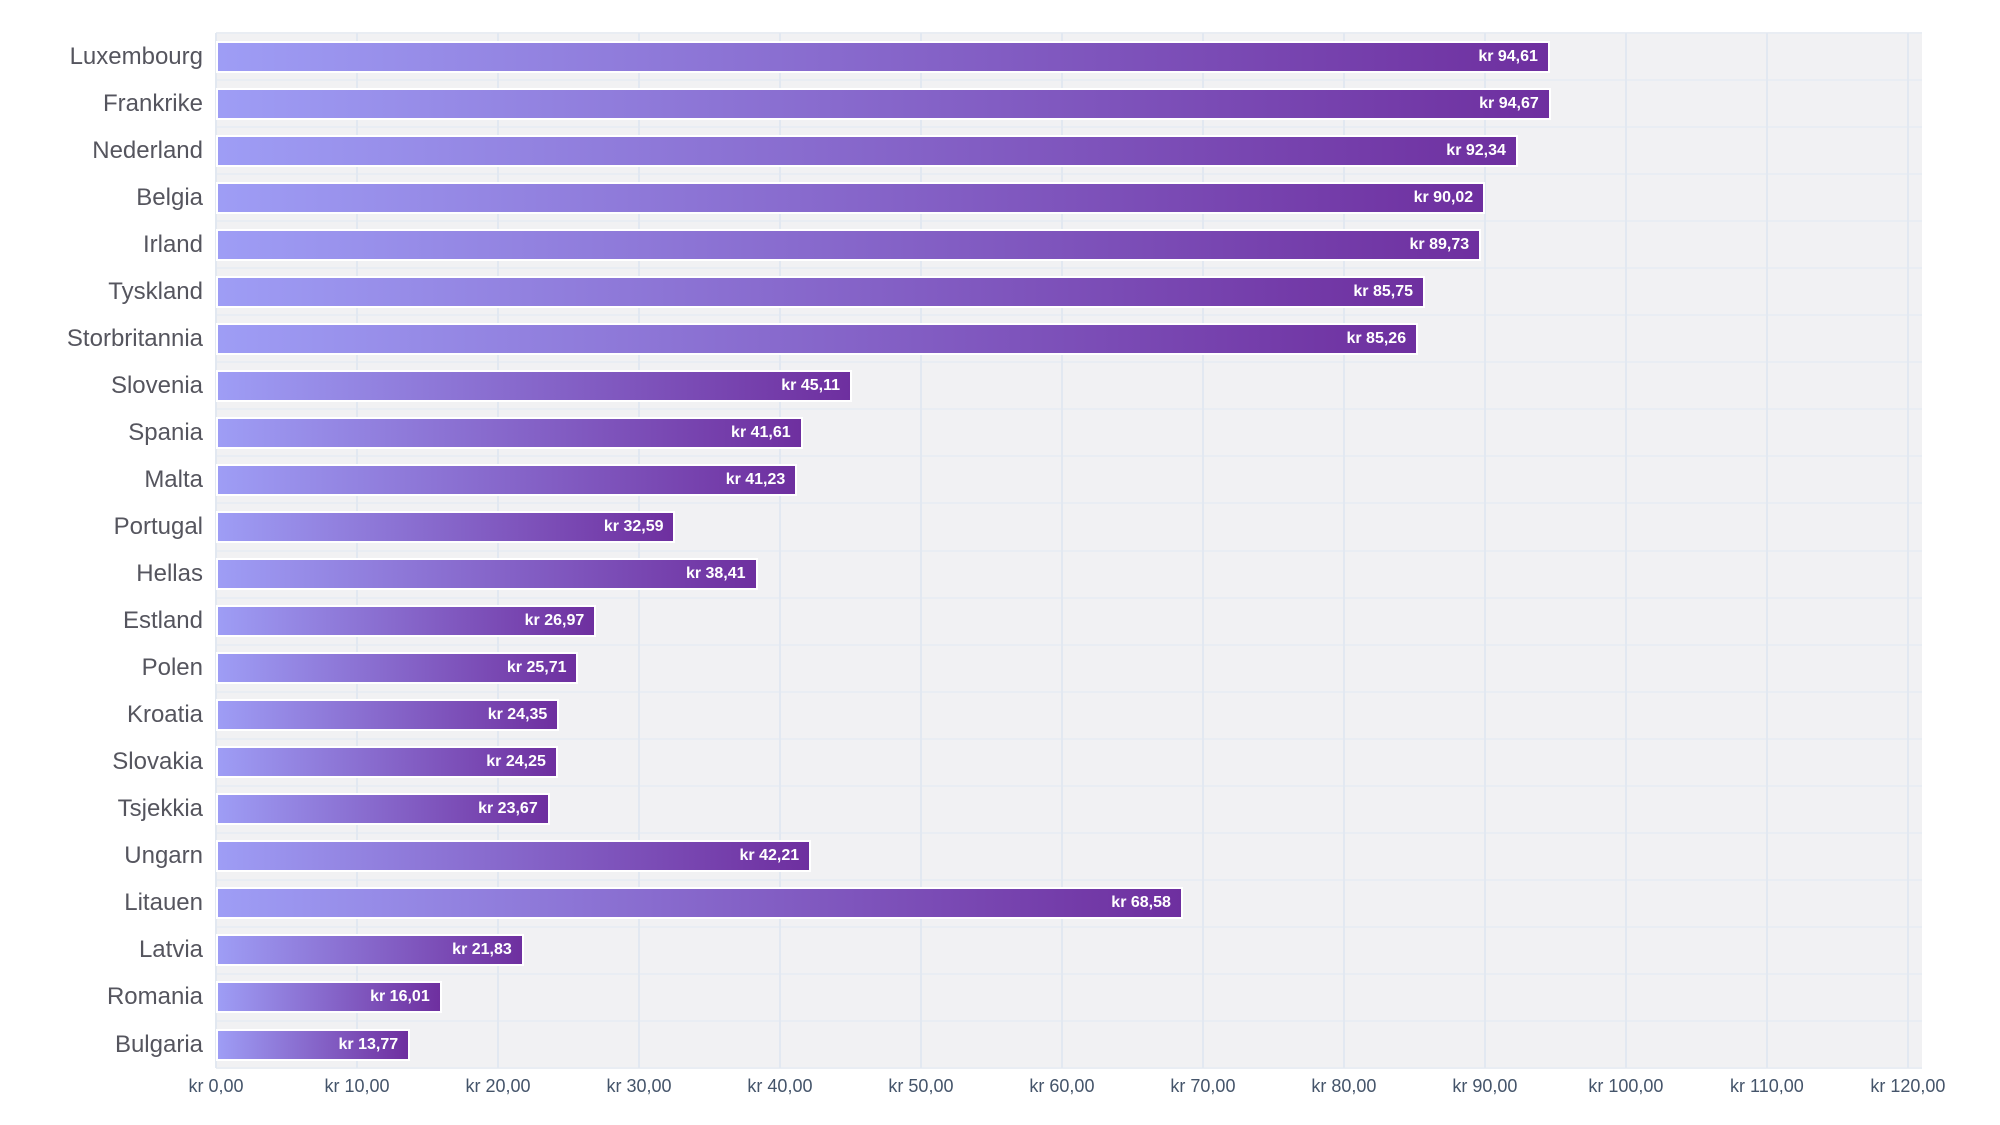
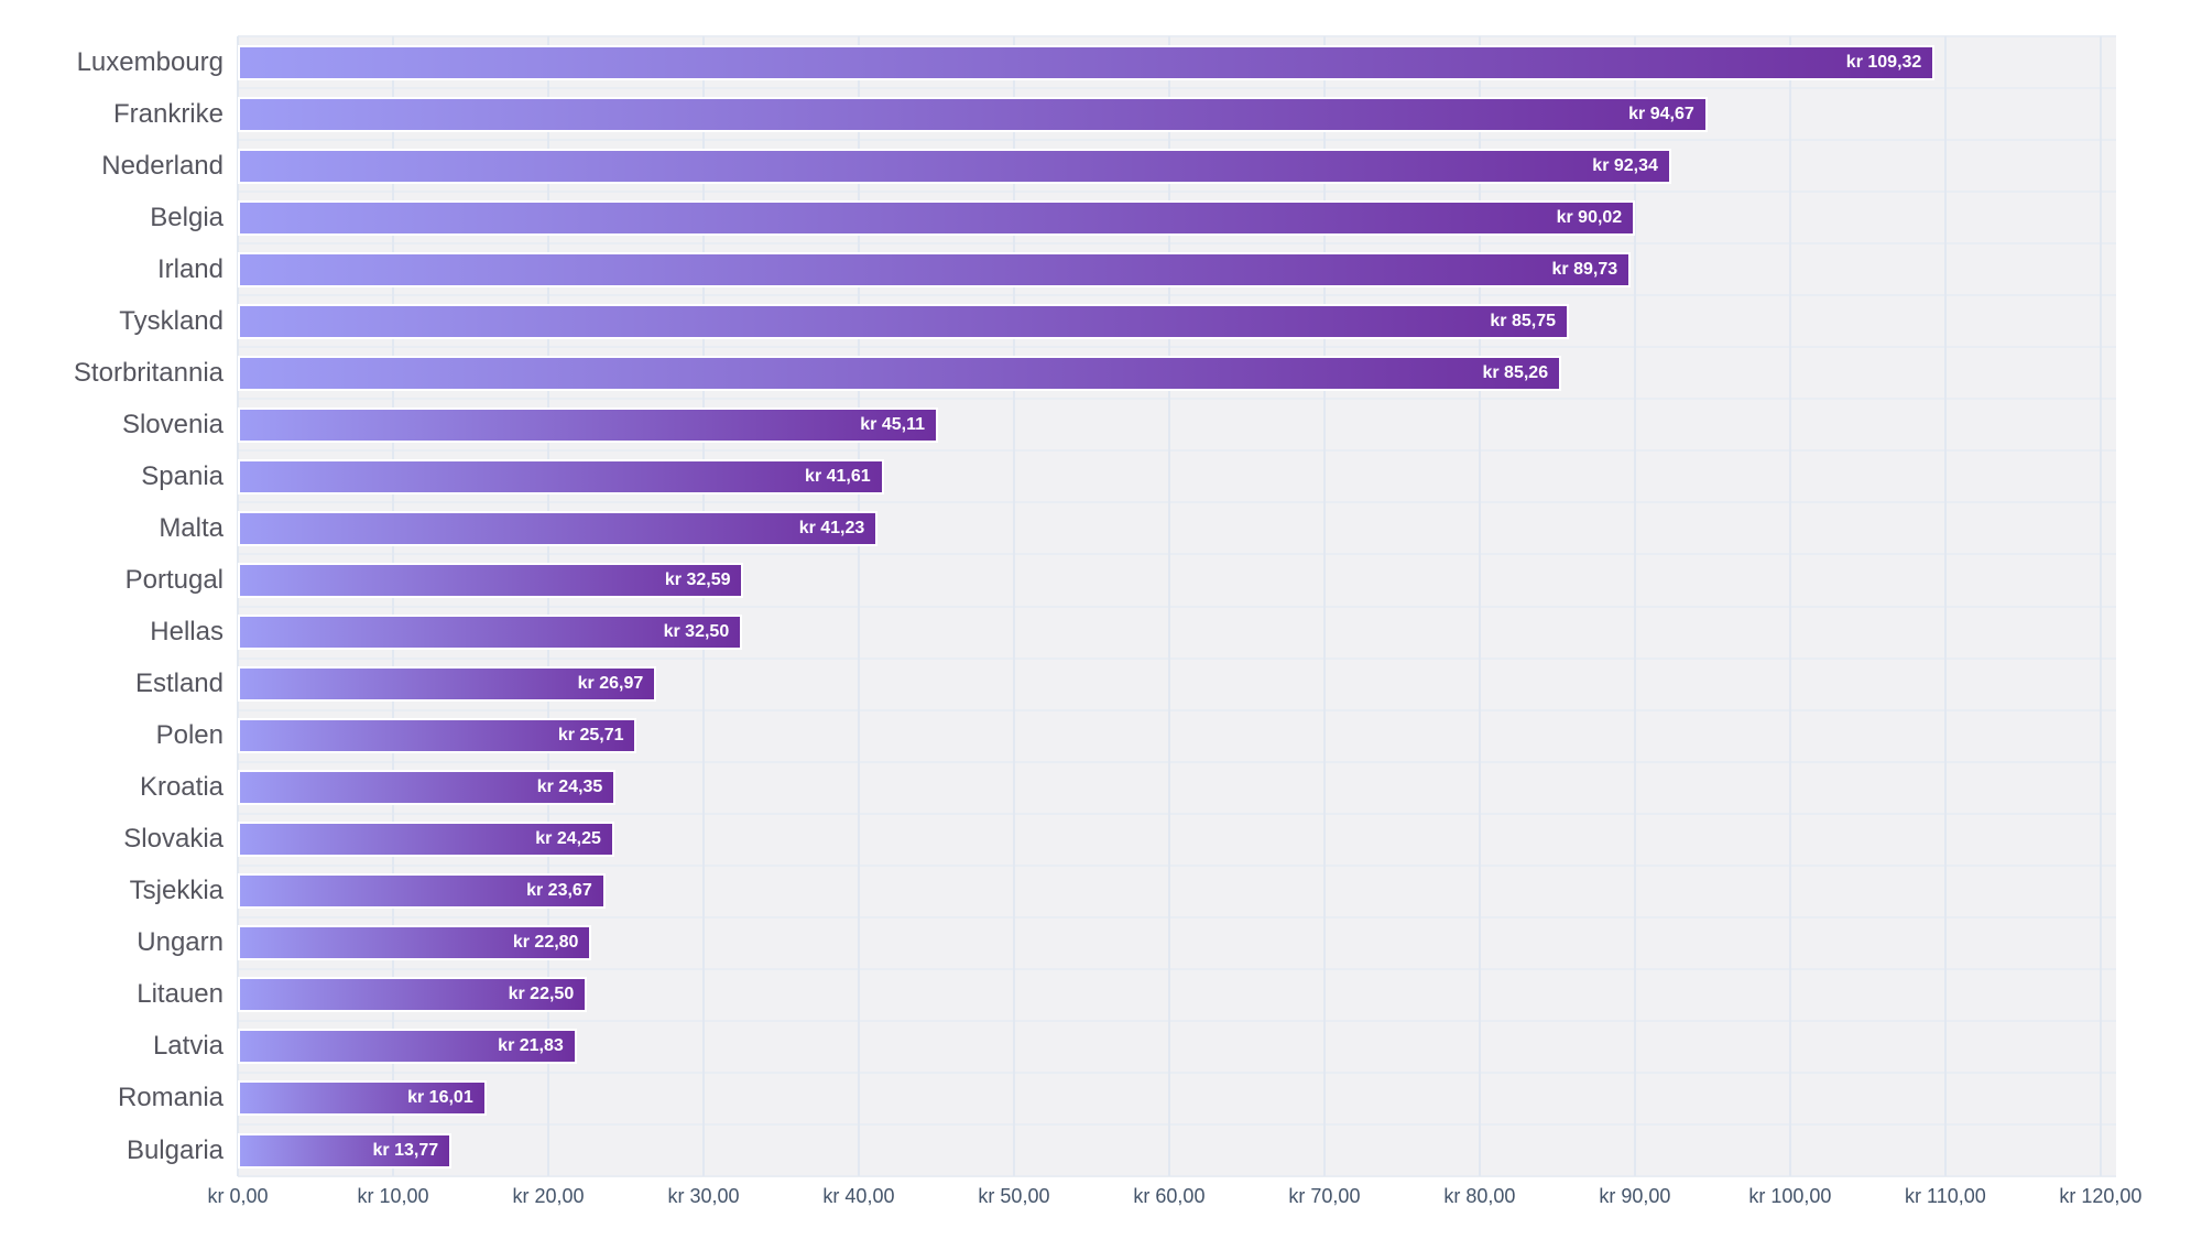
Luxembourg: 94,61 -> 109,32
Hellas: 38,41 -> 32,50
Ungarn: 42,21 -> 22,80
Litauen: 68,58 -> 22,50
